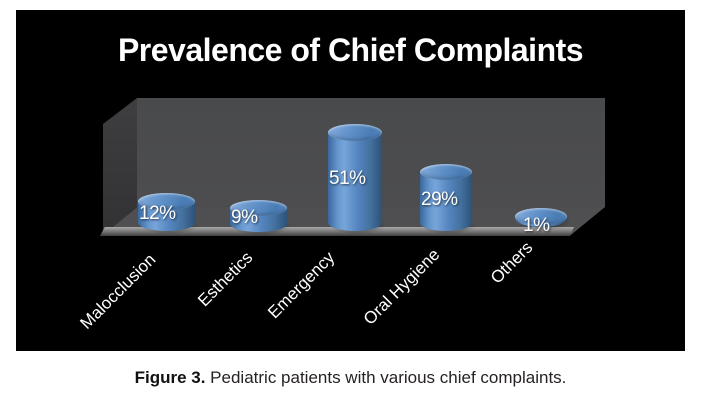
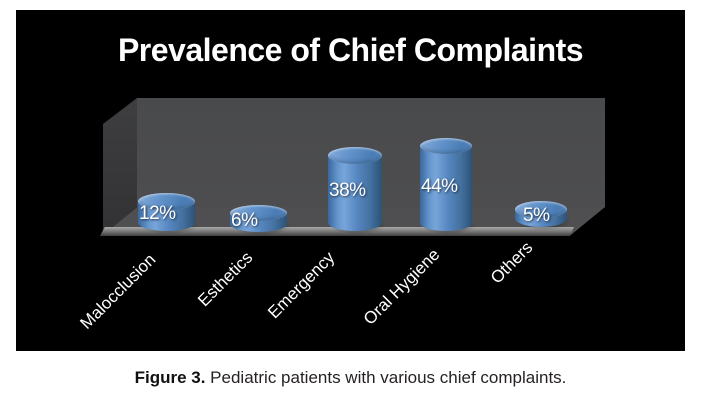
Esthetics: 9% -> 6%
Emergency: 51% -> 38%
Oral Hygiene: 29% -> 44%
Others: 1% -> 5%
